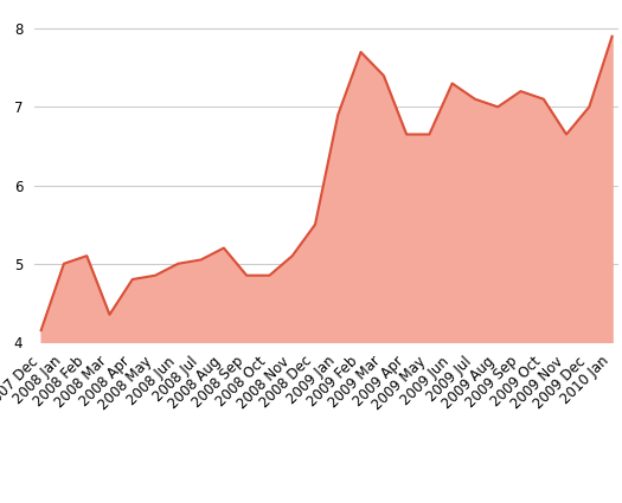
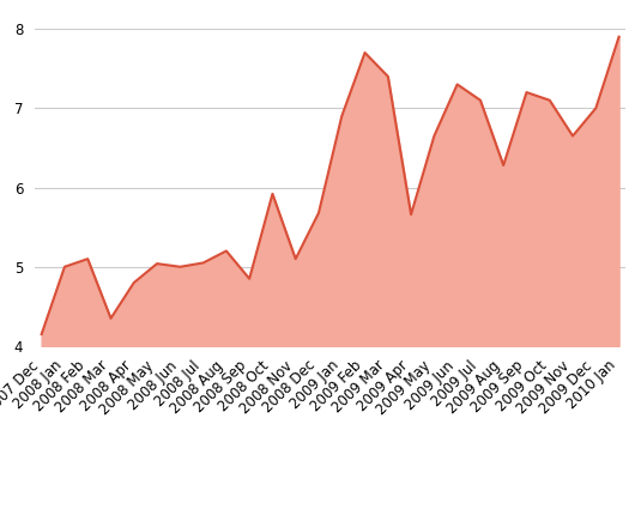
2008 May: 4.85 -> 5.04
2008 Oct: 4.85 -> 5.92
2008 Dec: 5.50 -> 5.68
2009 Apr: 6.65 -> 5.66
2009 Aug: 7.00 -> 6.28
